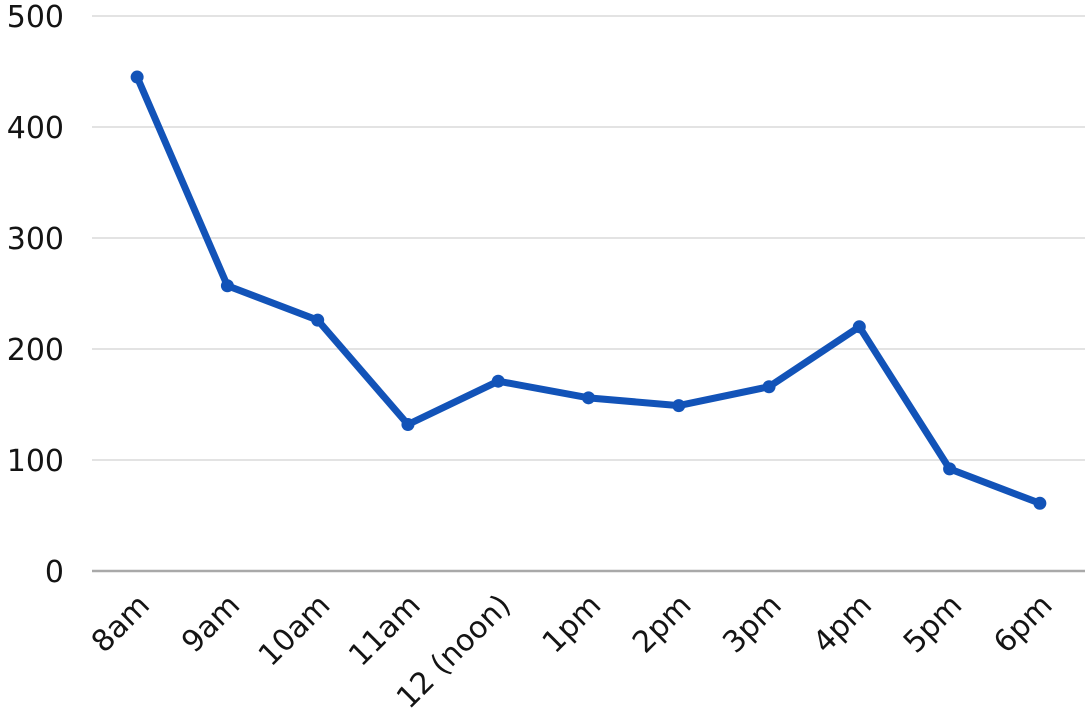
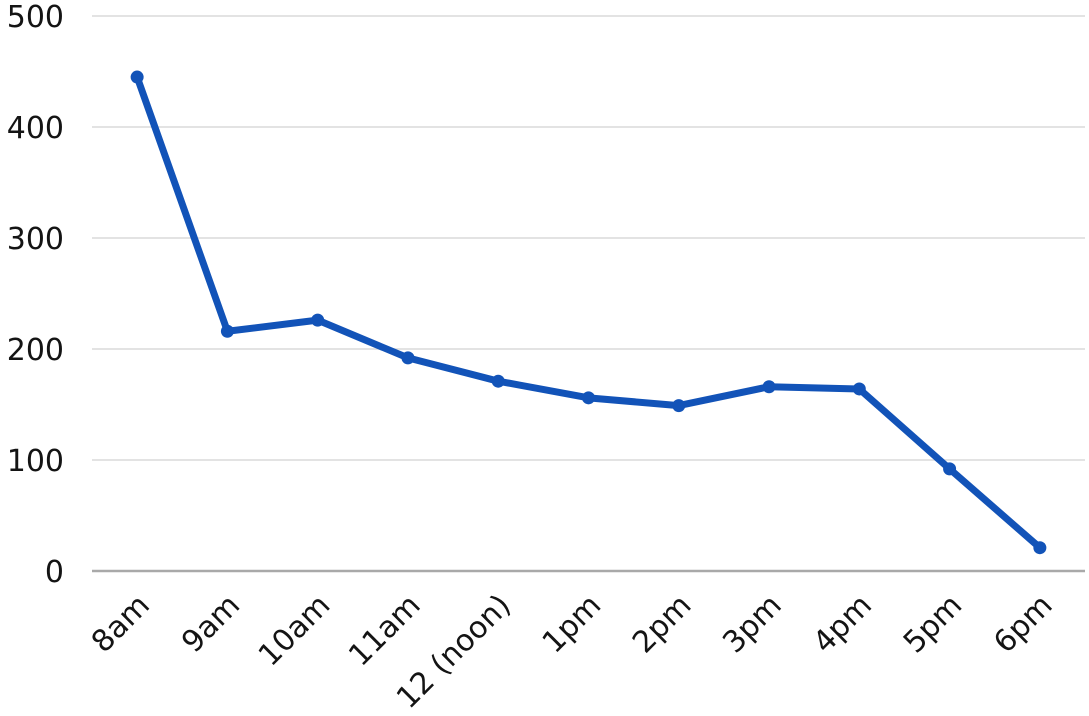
9am: 257 -> 216
11am: 132 -> 192
4pm: 220 -> 164
6pm: 61 -> 21
